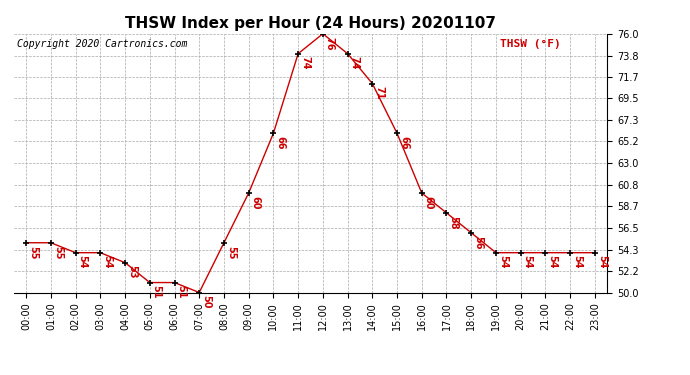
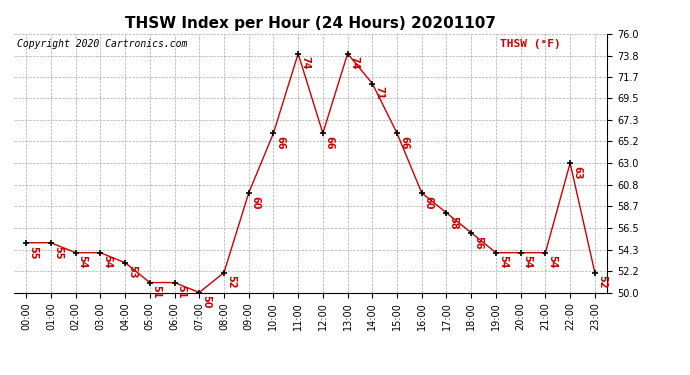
08:00: 55 -> 52
12:00: 76 -> 66
22:00: 54 -> 63
23:00: 54 -> 52
